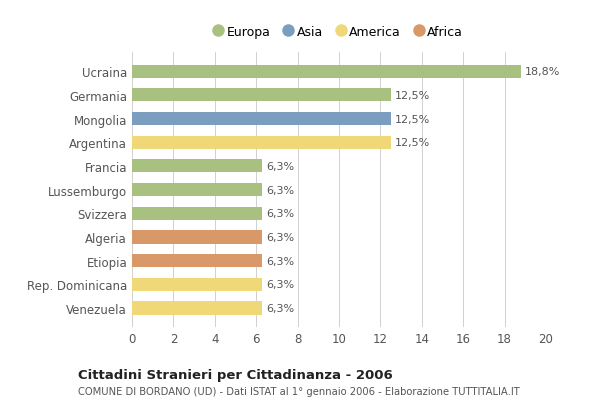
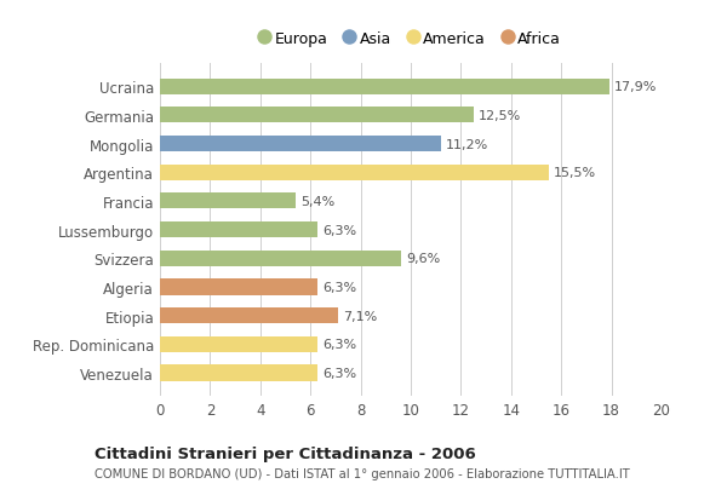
Ucraina: 18,8% -> 17,9%
Mongolia: 12,5% -> 11,2%
Argentina: 12,5% -> 15,5%
Francia: 6,3% -> 5,4%
Svizzera: 6,3% -> 9,6%
Etiopia: 6,3% -> 7,1%
